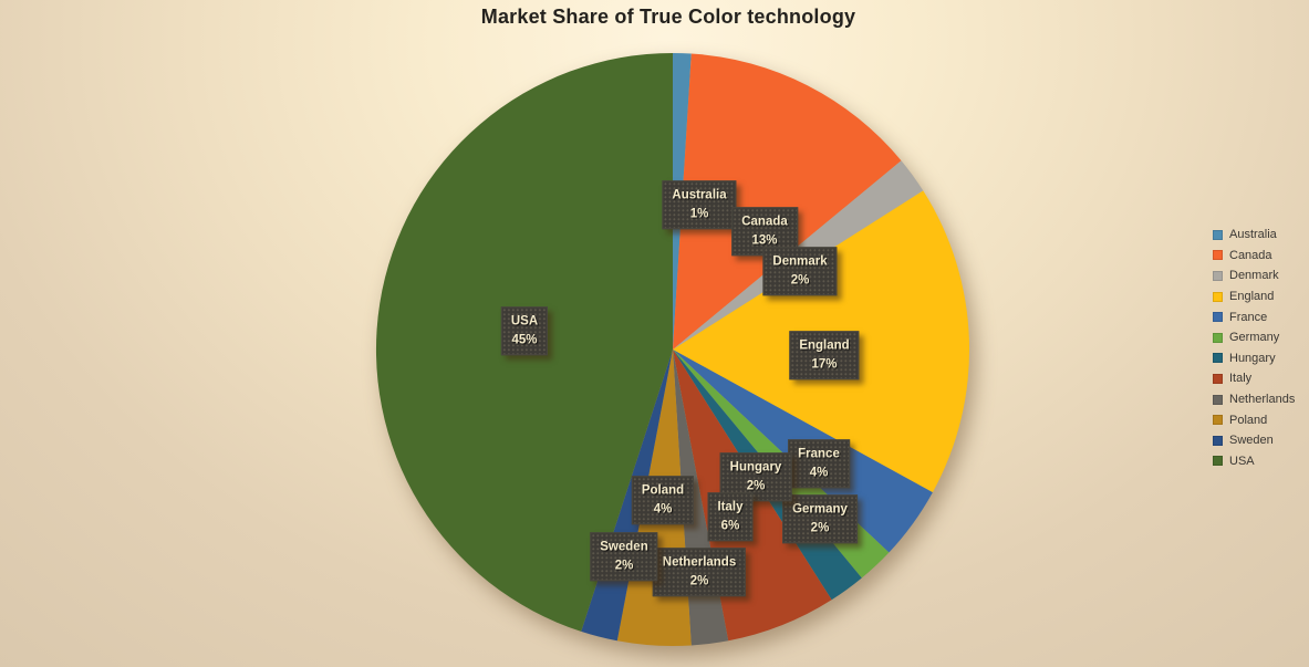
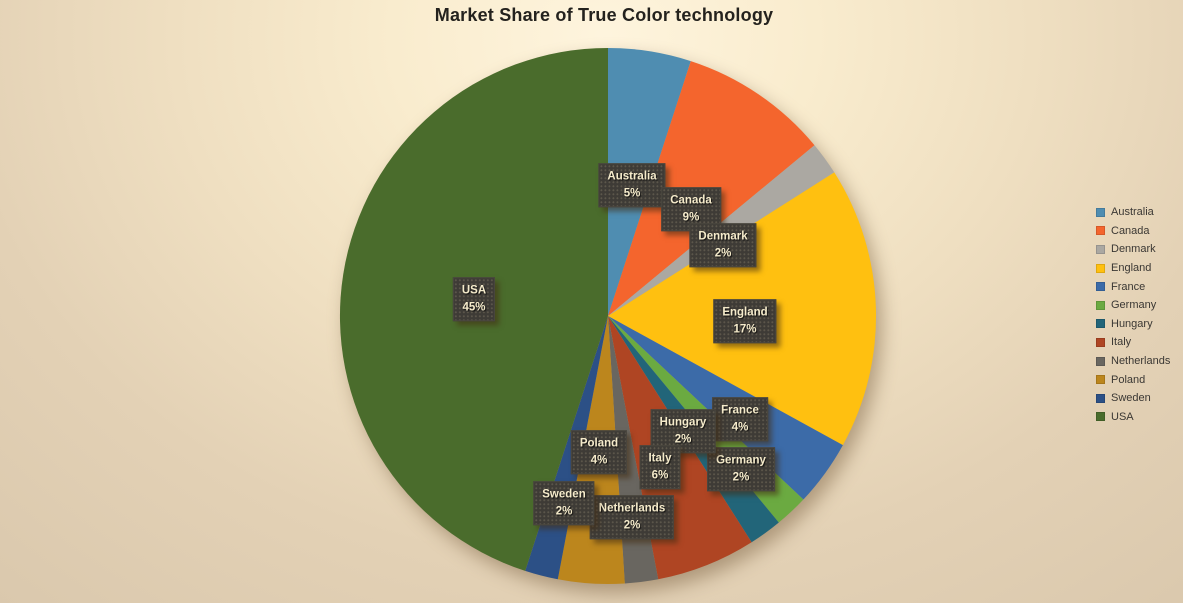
Australia: 1% -> 5%
Canada: 13% -> 9%
